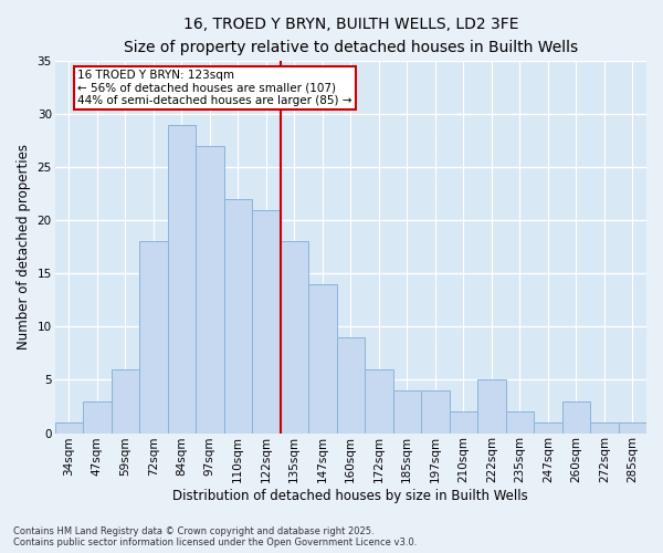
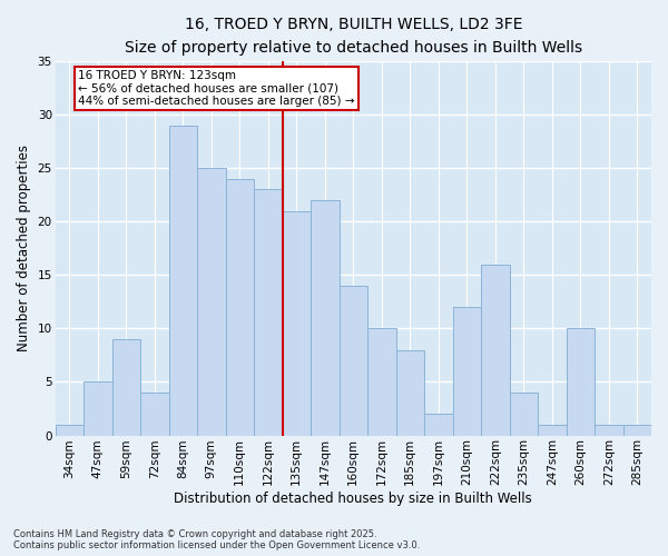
47sqm: 3 -> 5
59sqm: 6 -> 9
72sqm: 18 -> 4
97sqm: 27 -> 25
110sqm: 22 -> 24
122sqm: 21 -> 23
135sqm: 18 -> 21
147sqm: 14 -> 22
160sqm: 9 -> 14
172sqm: 6 -> 10
185sqm: 4 -> 8
197sqm: 4 -> 2
210sqm: 2 -> 12
222sqm: 5 -> 16
235sqm: 2 -> 4
260sqm: 3 -> 10
